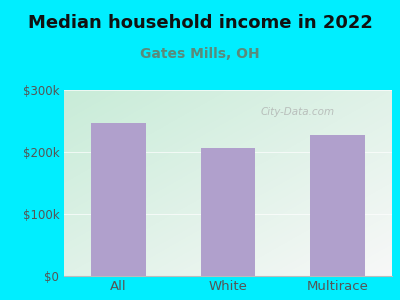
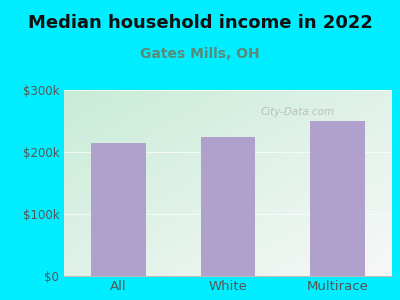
All: $246k -> $215k
White: $206k -> $225k
Multirace: $228k -> $250k
